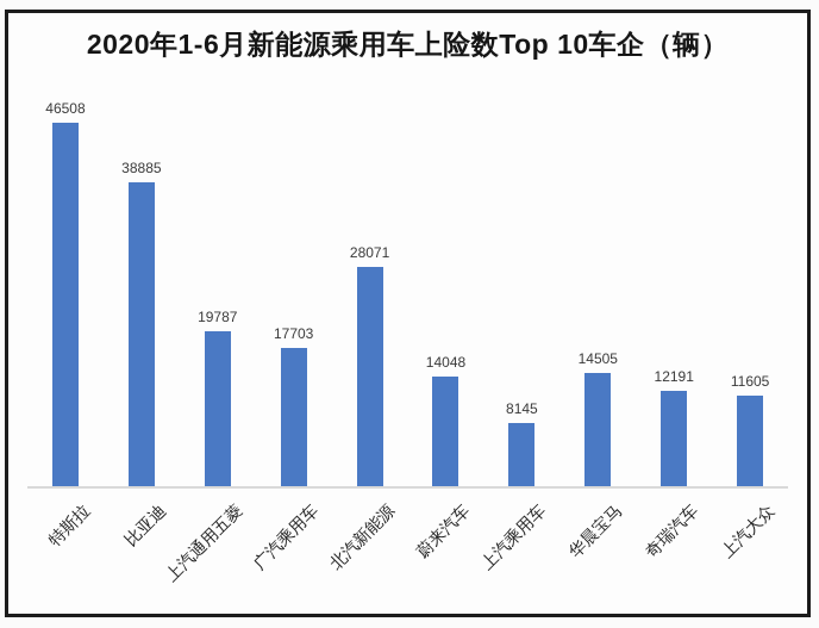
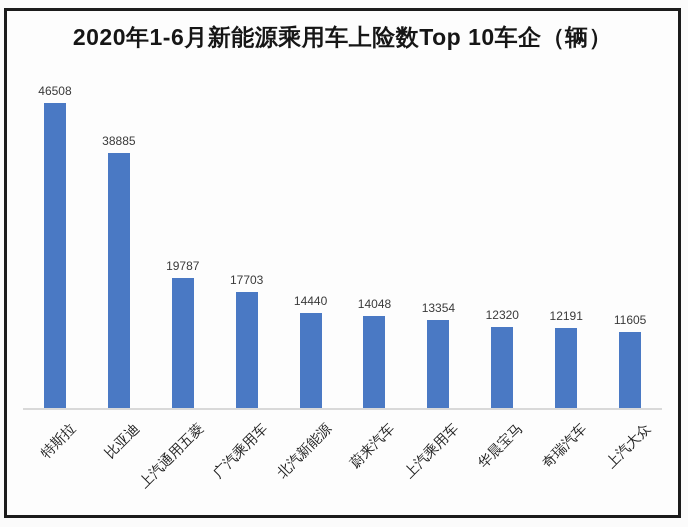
北汽新能源: 28071 -> 14440
上汽乘用车: 8145 -> 13354
华晨宝马: 14505 -> 12320
